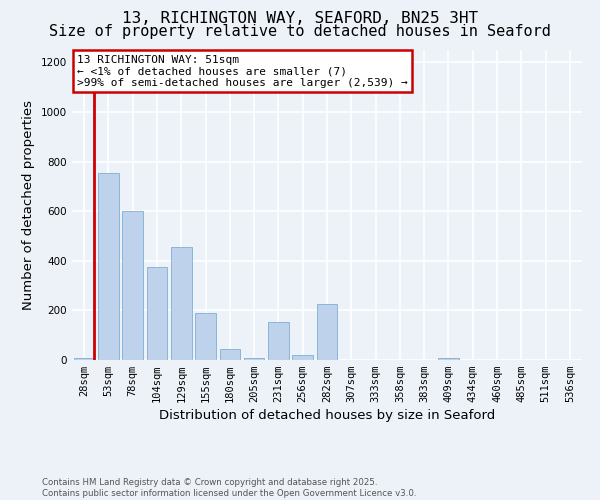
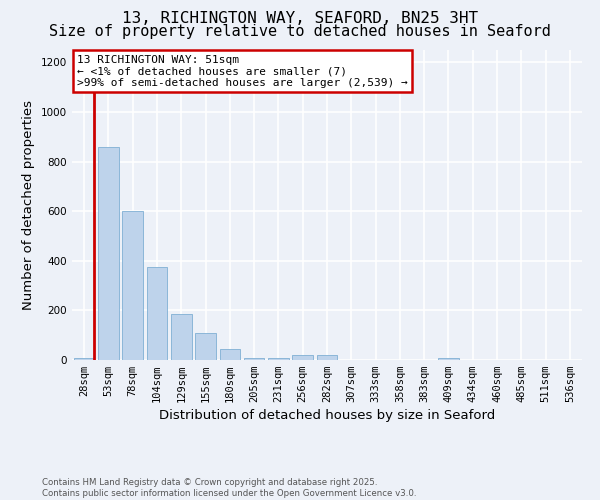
53sqm: 755 -> 860
129sqm: 455 -> 185
155sqm: 190 -> 110
231sqm: 155 -> 10
282sqm: 225 -> 20
